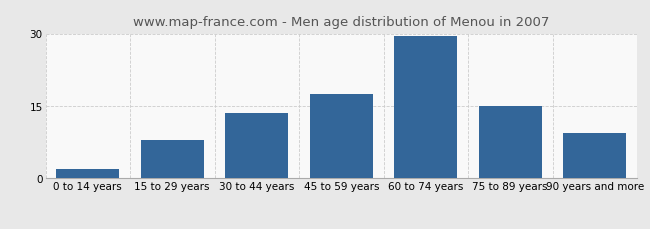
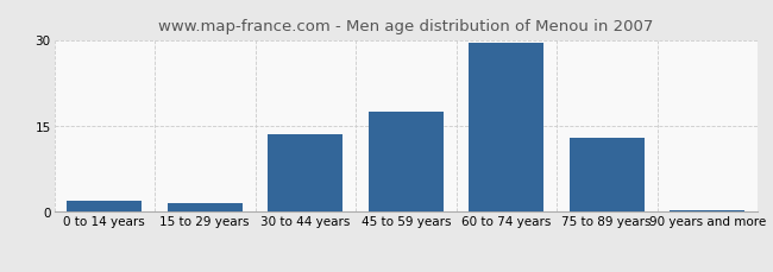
15 to 29 years: 8.0 -> 1.5
75 to 89 years: 15.0 -> 13.0
90 years and more: 9.5 -> 0.2
